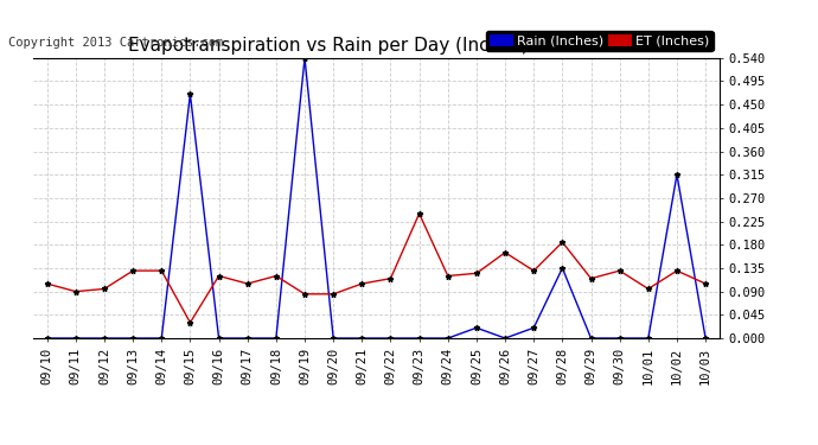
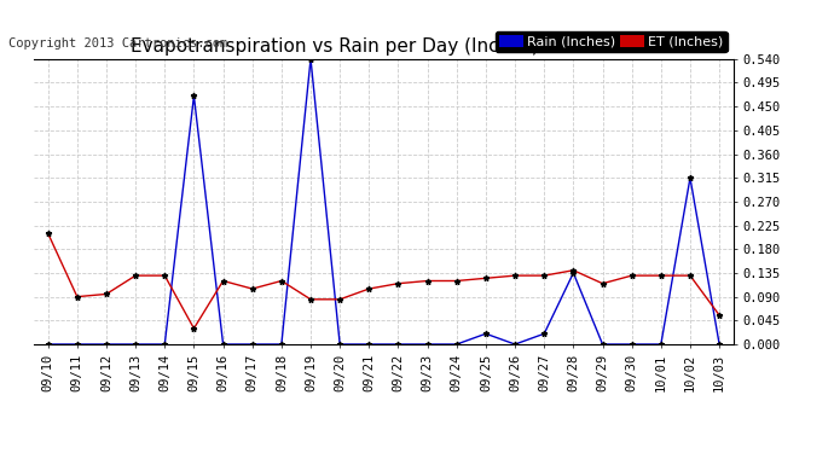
ET (Inches)/09/10: 0.105 -> 0.210
ET (Inches)/09/23: 0.240 -> 0.120
ET (Inches)/09/26: 0.165 -> 0.130
ET (Inches)/09/28: 0.185 -> 0.140
ET (Inches)/10/01: 0.095 -> 0.130
ET (Inches)/10/03: 0.105 -> 0.055
